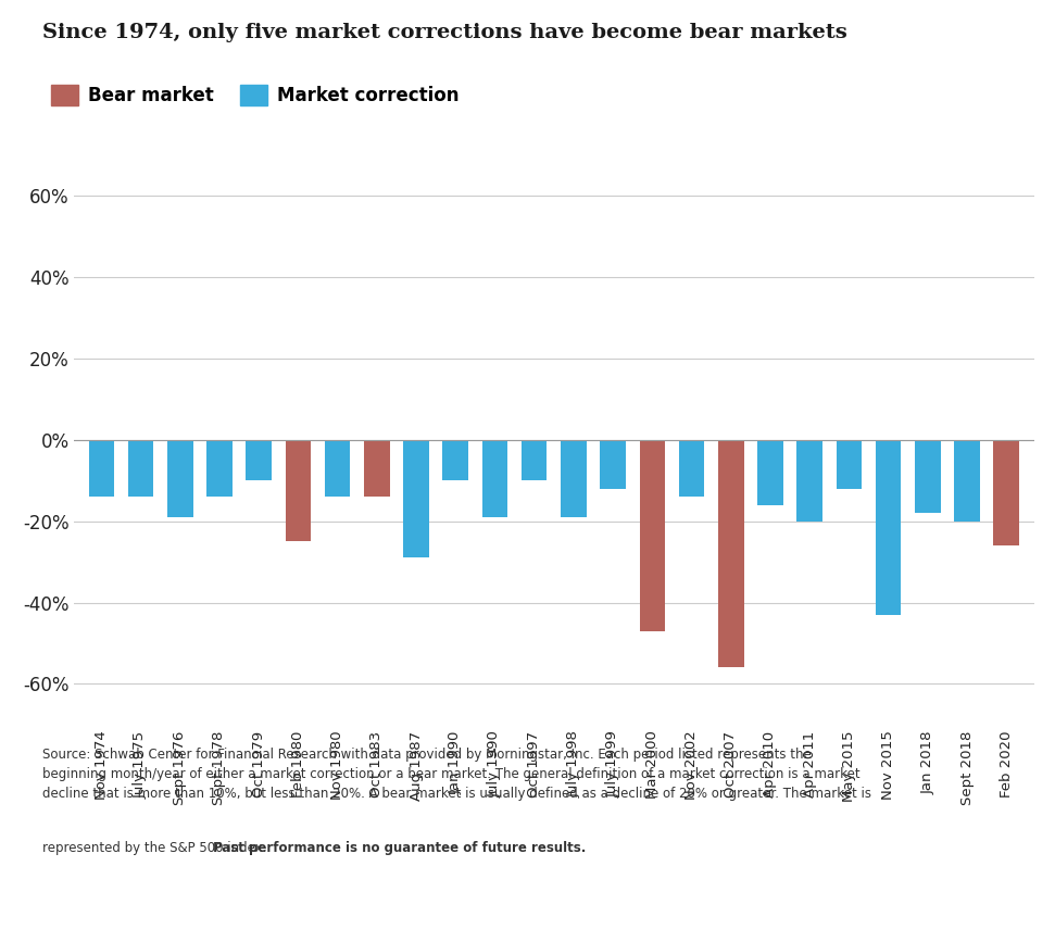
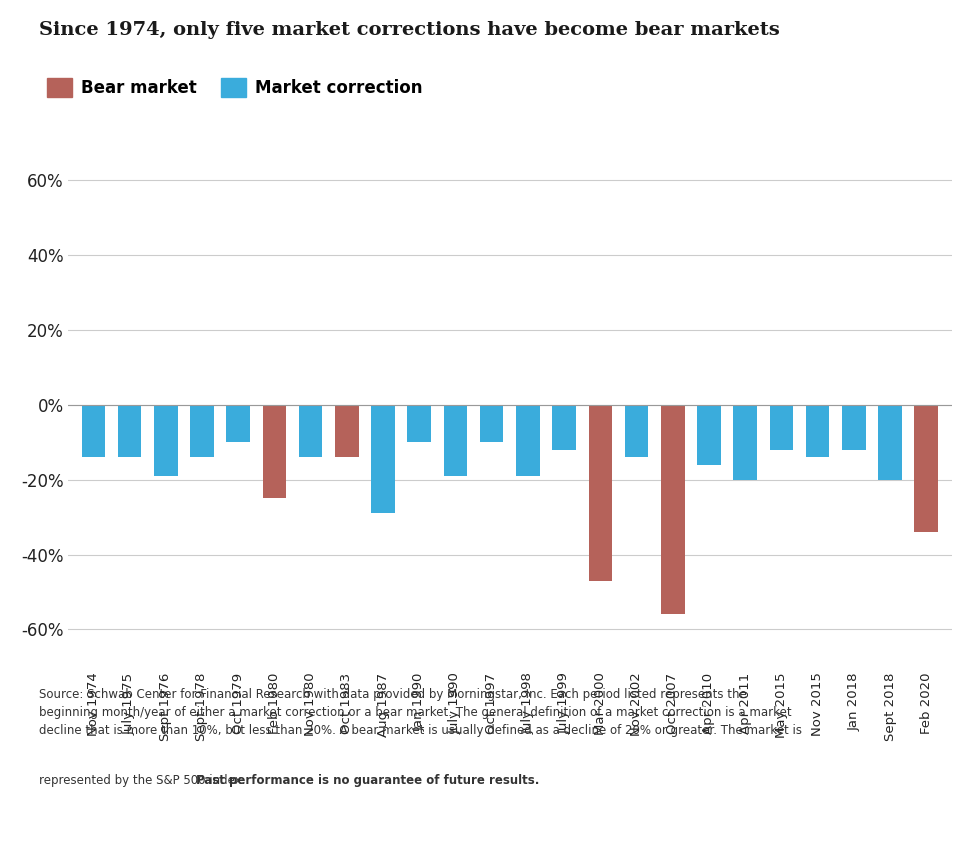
Nov 2015: -43% -> -14%
Jan 2018: -18% -> -12%
Feb 2020: -26% -> -34%
